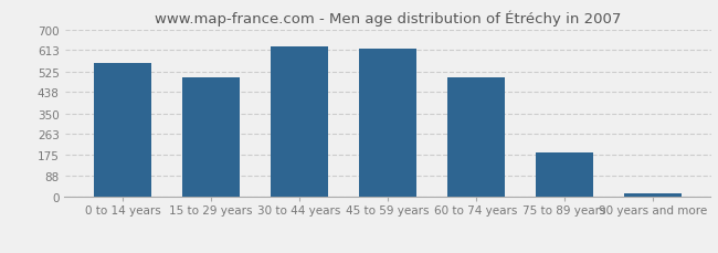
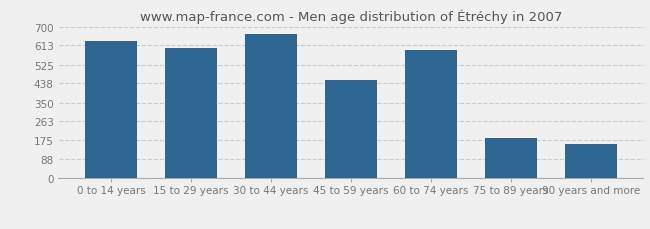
0 to 14 years: 558 -> 635
15 to 29 years: 502 -> 600
30 to 44 years: 630 -> 665
45 to 59 years: 622 -> 455
60 to 74 years: 502 -> 590
90 years and more: 15 -> 160
